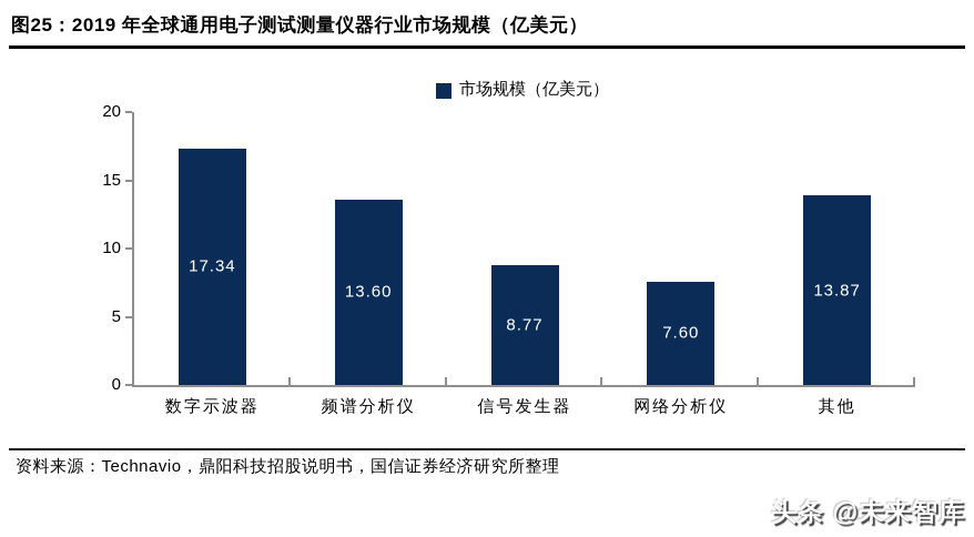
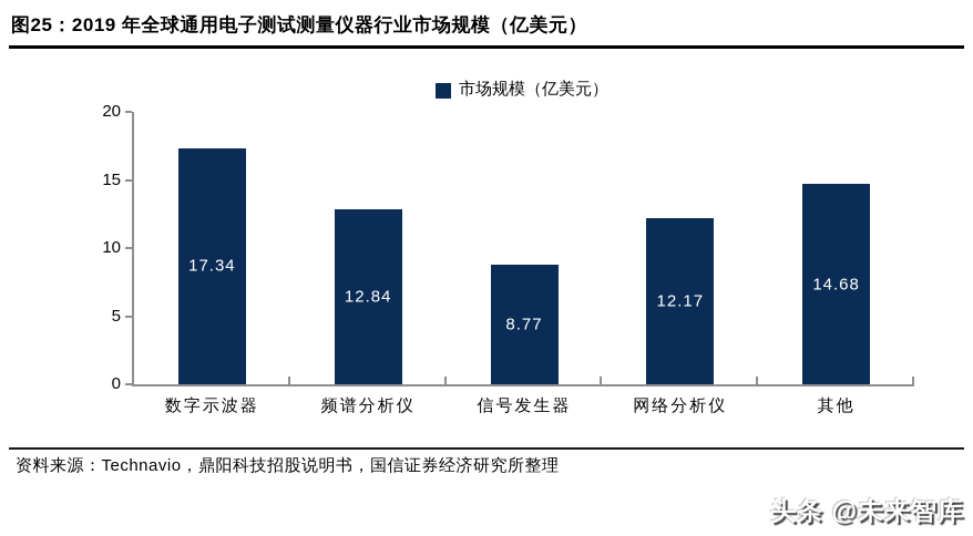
频谱分析仪: 13.60 -> 12.84
网络分析仪: 7.60 -> 12.17
其他: 13.87 -> 14.68
